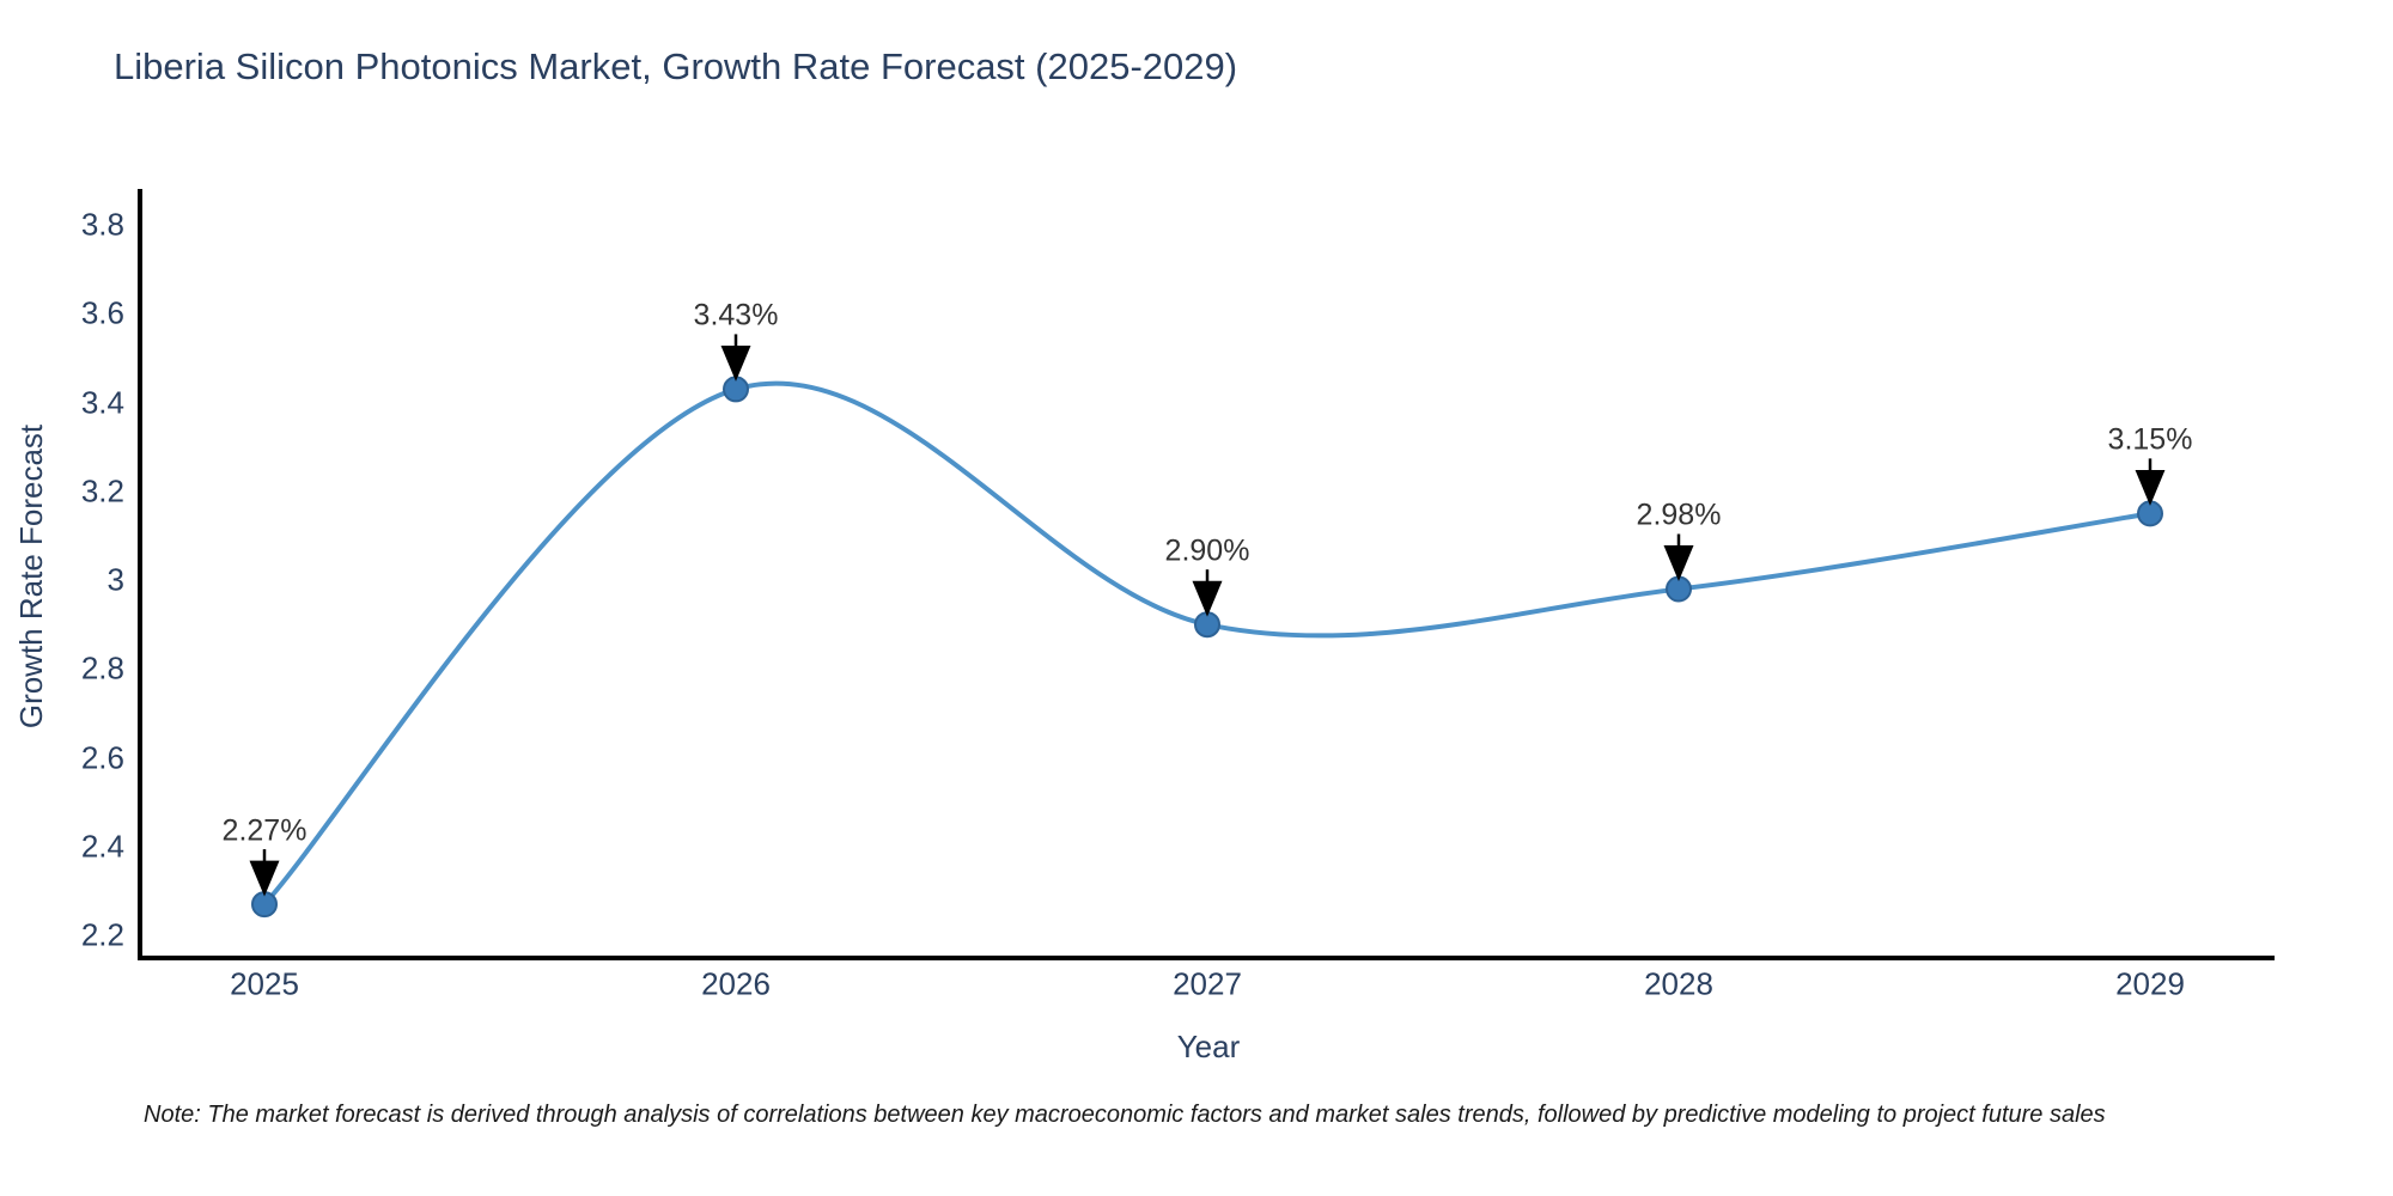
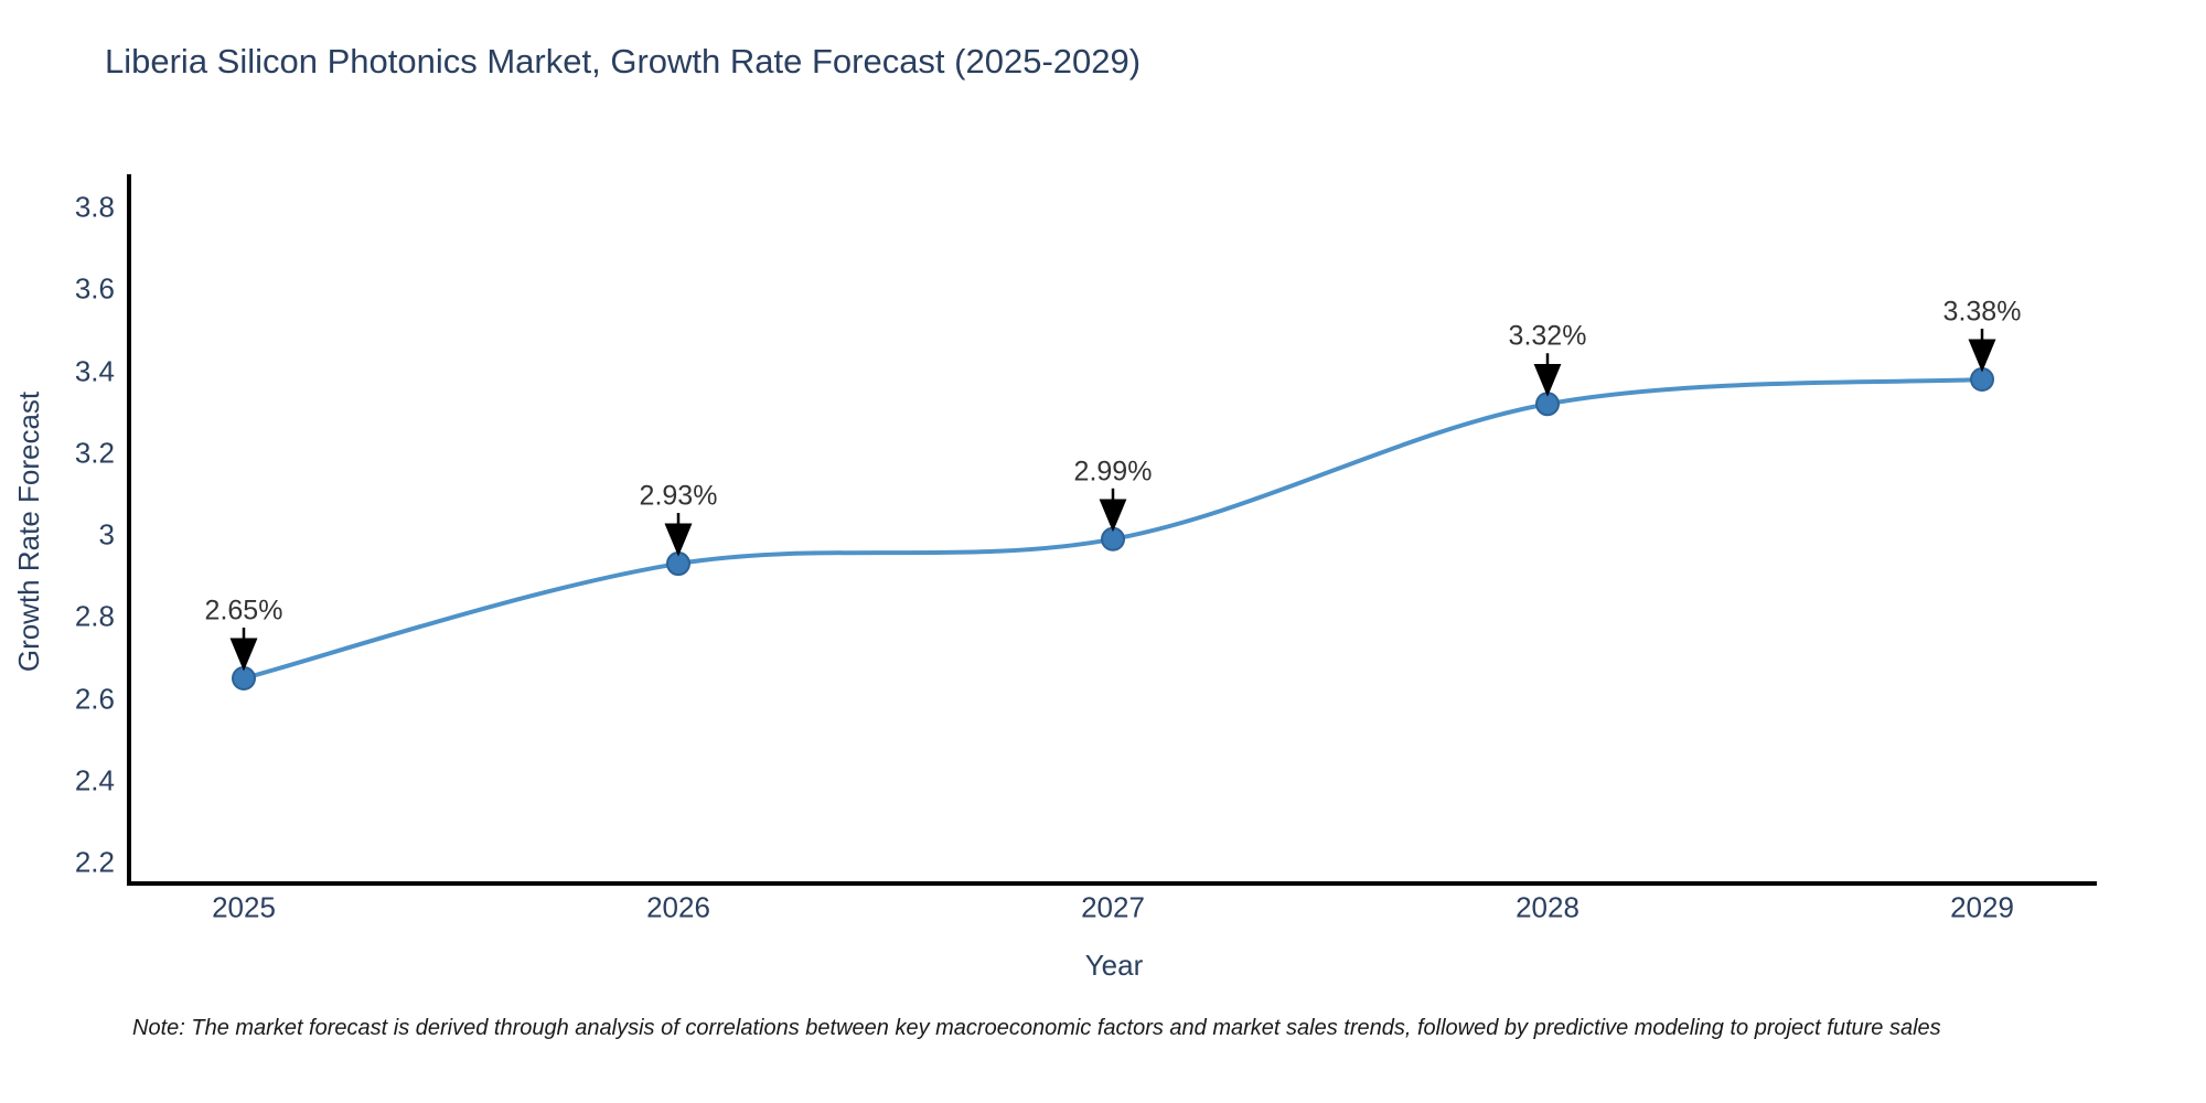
2025: 2.27% -> 2.65%
2026: 3.43% -> 2.93%
2027: 2.90% -> 2.99%
2028: 2.98% -> 3.32%
2029: 3.15% -> 3.38%
